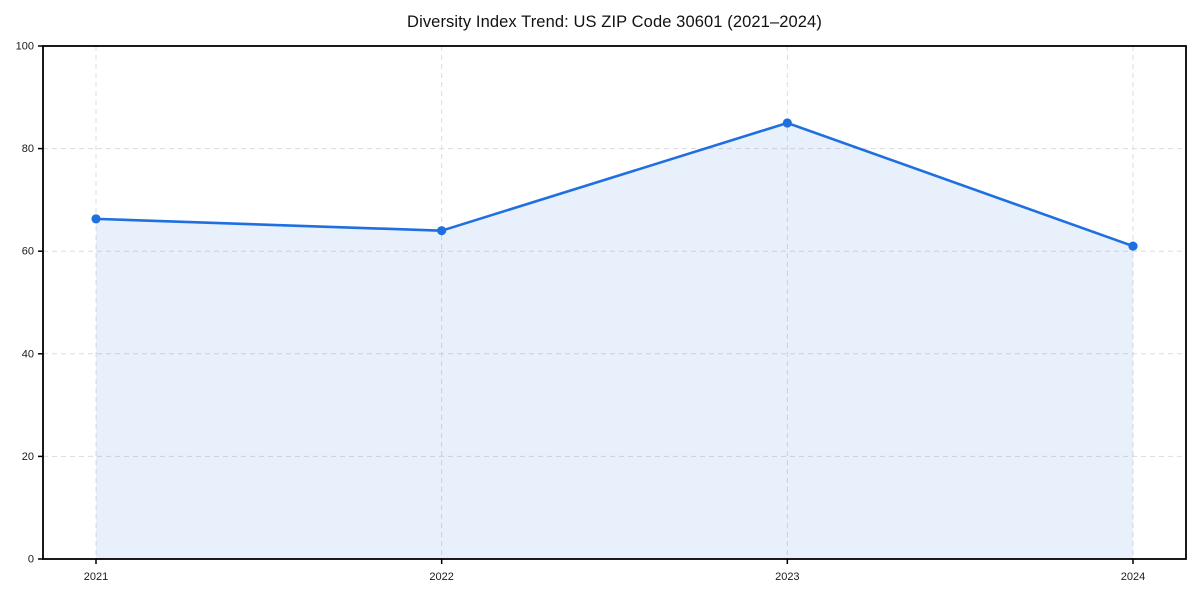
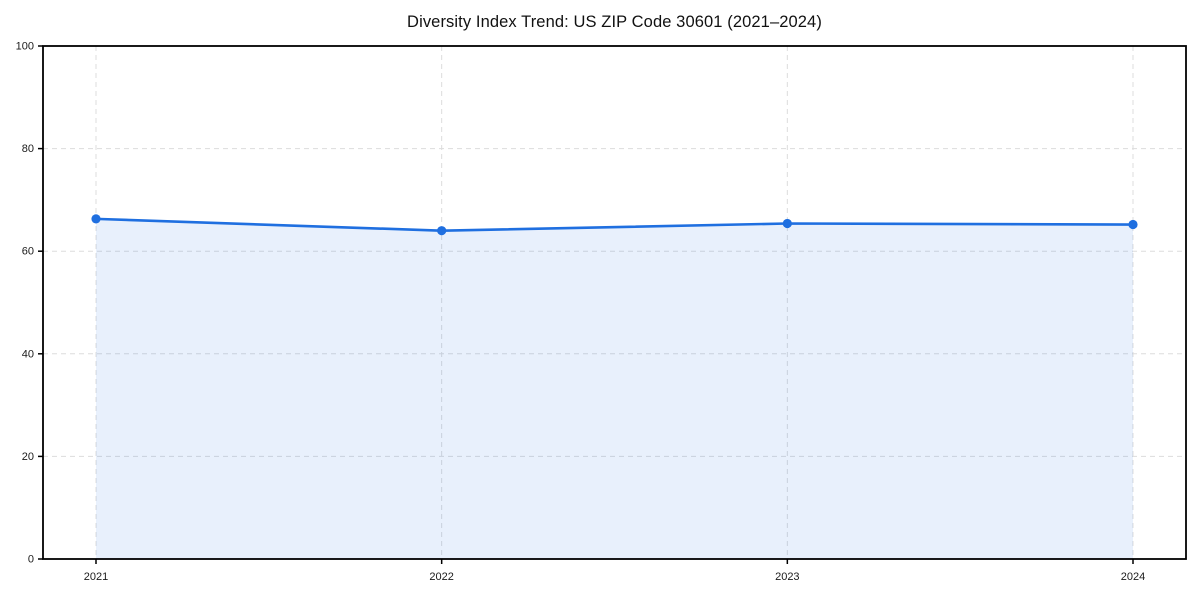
2023: 85 -> 65
2024: 61 -> 65
